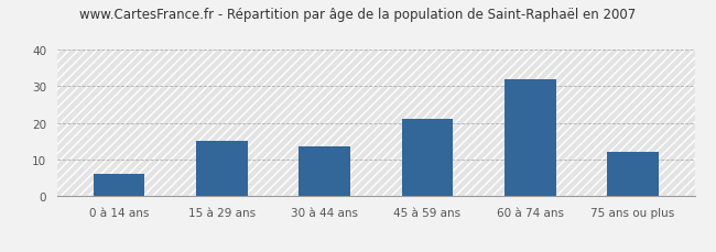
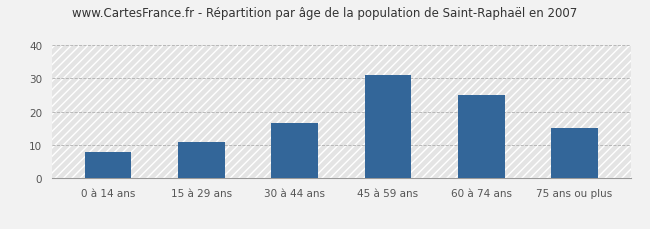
0 à 14 ans: 6.0 -> 8.0
15 à 29 ans: 15.0 -> 11.0
30 à 44 ans: 13.5 -> 16.5
45 à 59 ans: 21.0 -> 31.0
60 à 74 ans: 32.0 -> 25.0
75 ans ou plus: 12.0 -> 15.0
